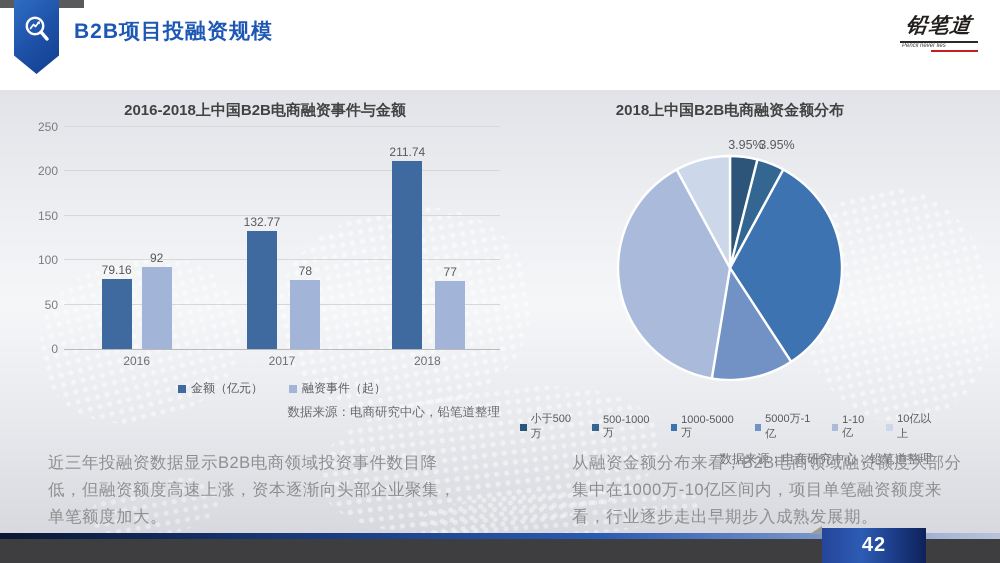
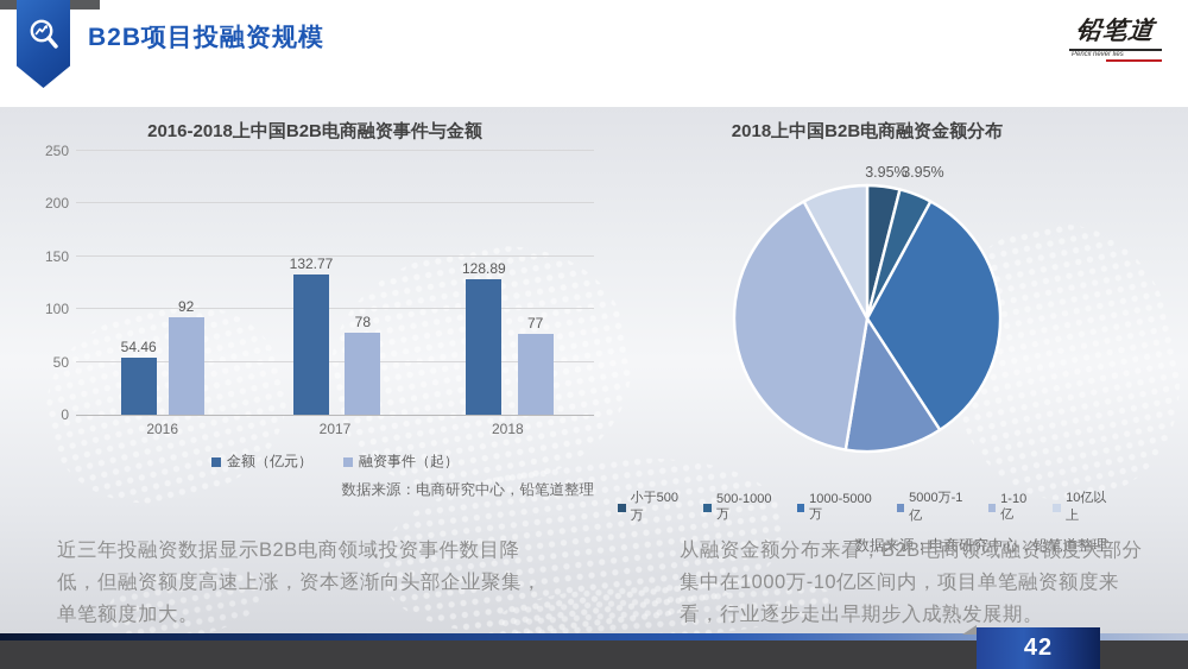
2016-2018上中国B2B电商融资事件与金额/金额（亿元）/2016: 79.16 -> 54.46
2016-2018上中国B2B电商融资事件与金额/金额（亿元）/2018: 211.74 -> 128.89
